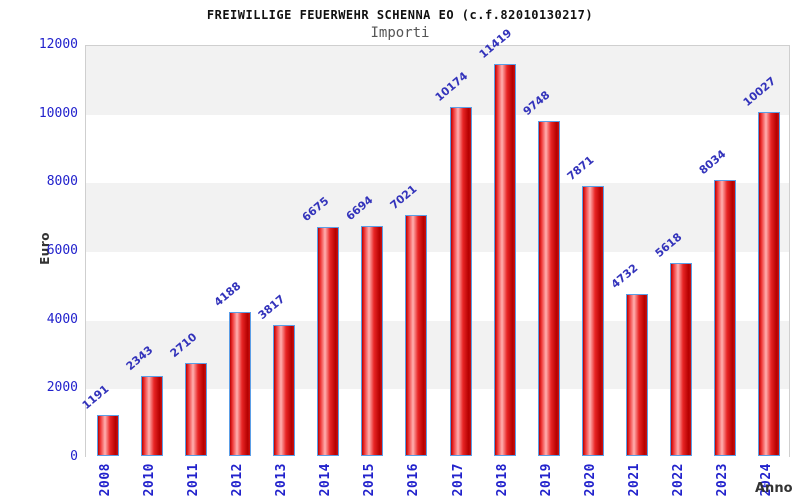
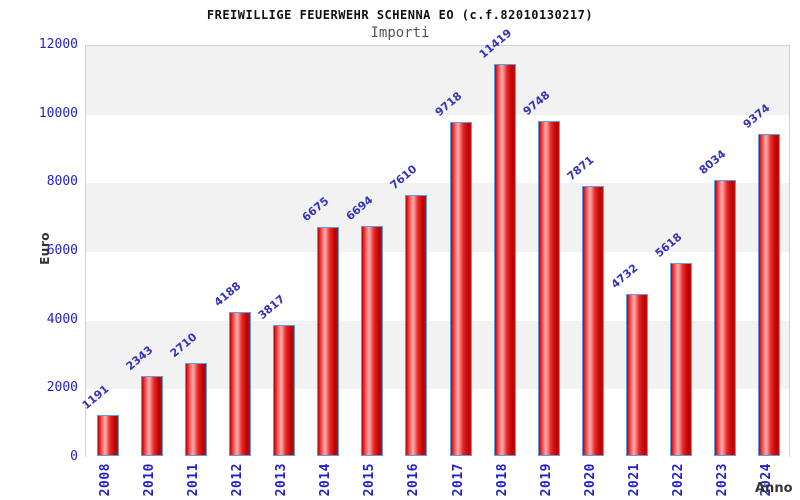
2016: 7021 -> 7610
2017: 10174 -> 9718
2024: 10027 -> 9374
